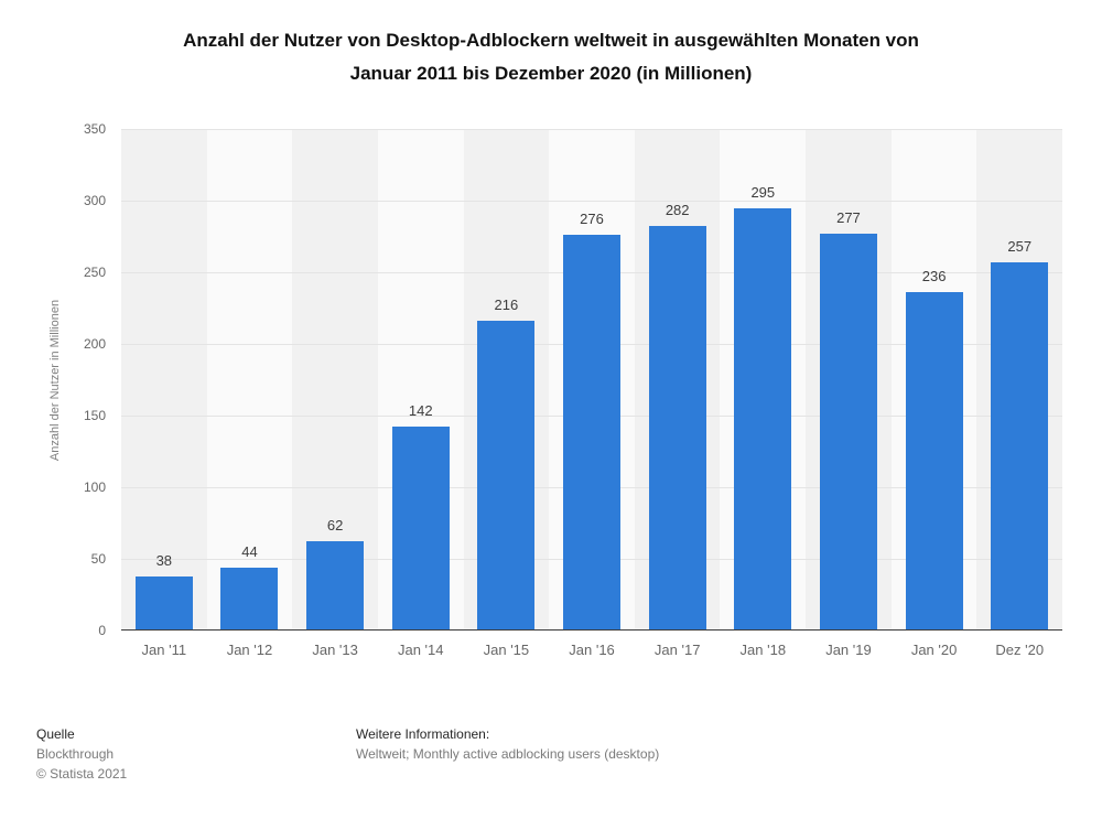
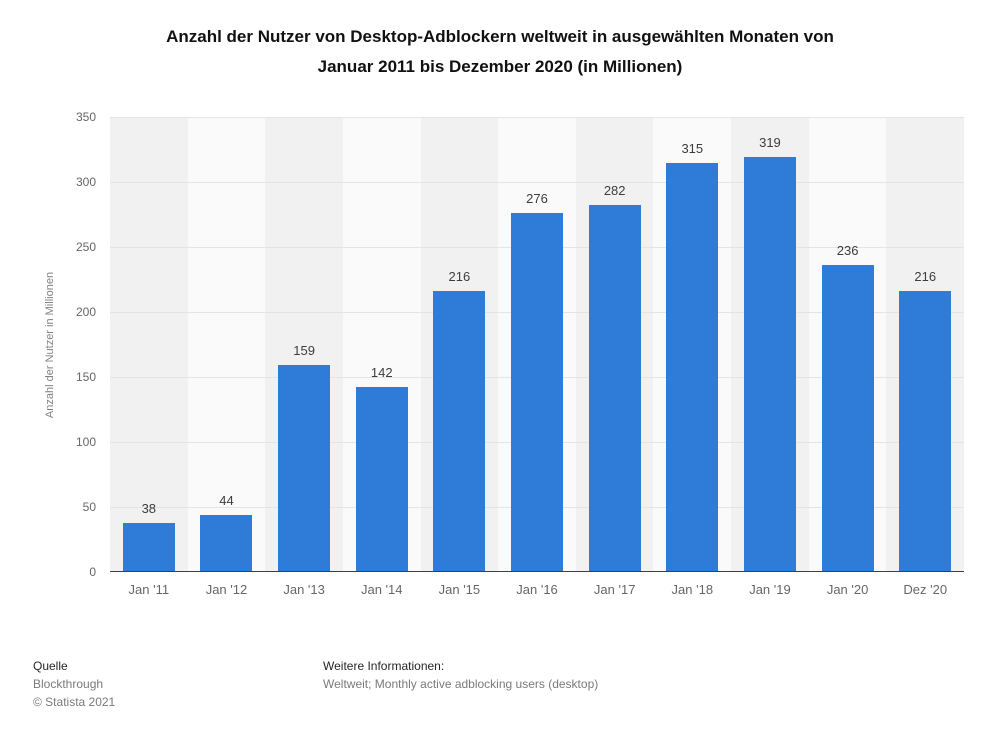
Jan '13: 62 -> 159
Jan '18: 295 -> 315
Jan '19: 277 -> 319
Dez '20: 257 -> 216
